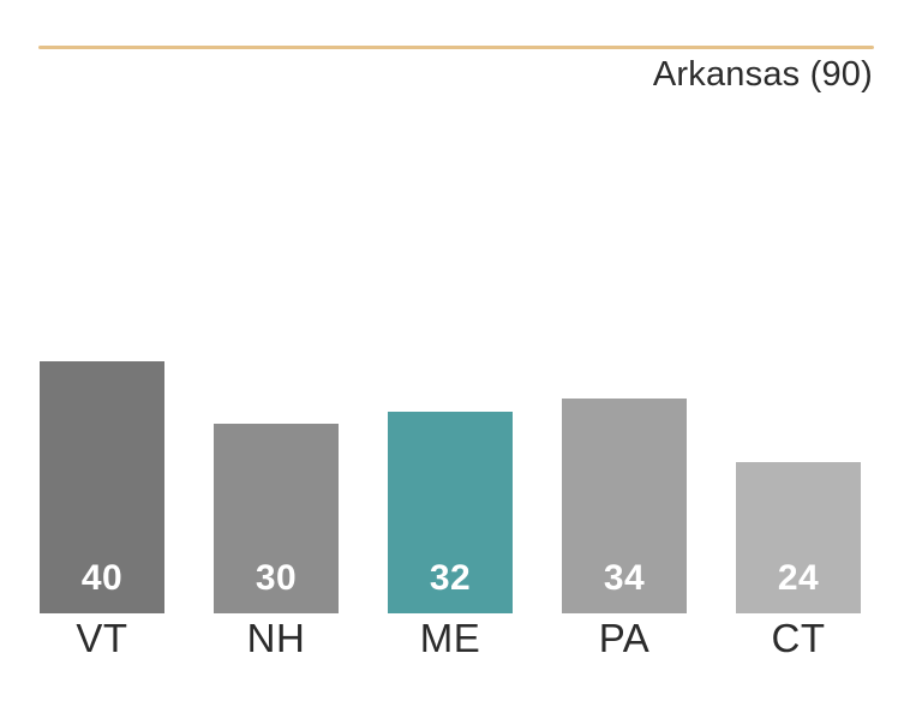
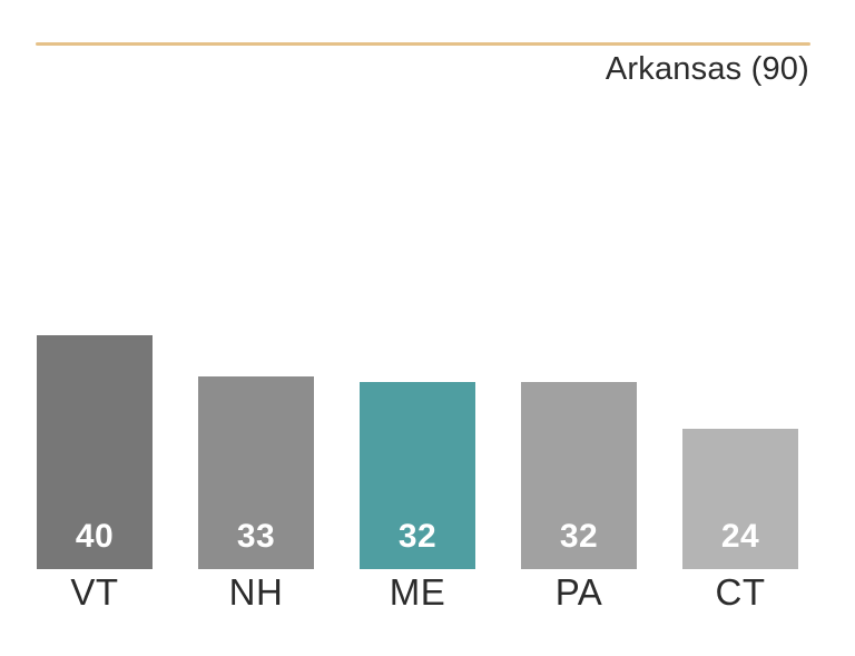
NH: 30 -> 33
PA: 34 -> 32
